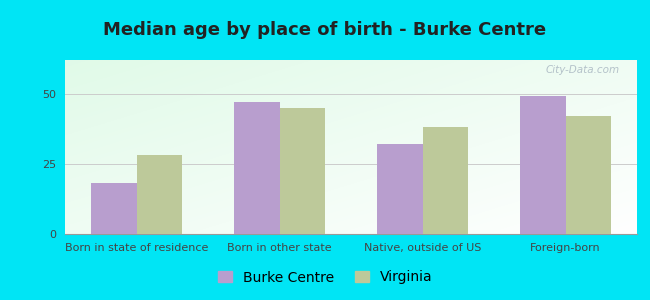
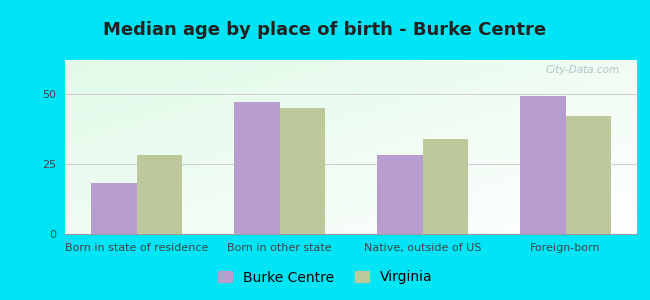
Burke Centre/Native, outside of US: 32 -> 28
Virginia/Native, outside of US: 38 -> 34
